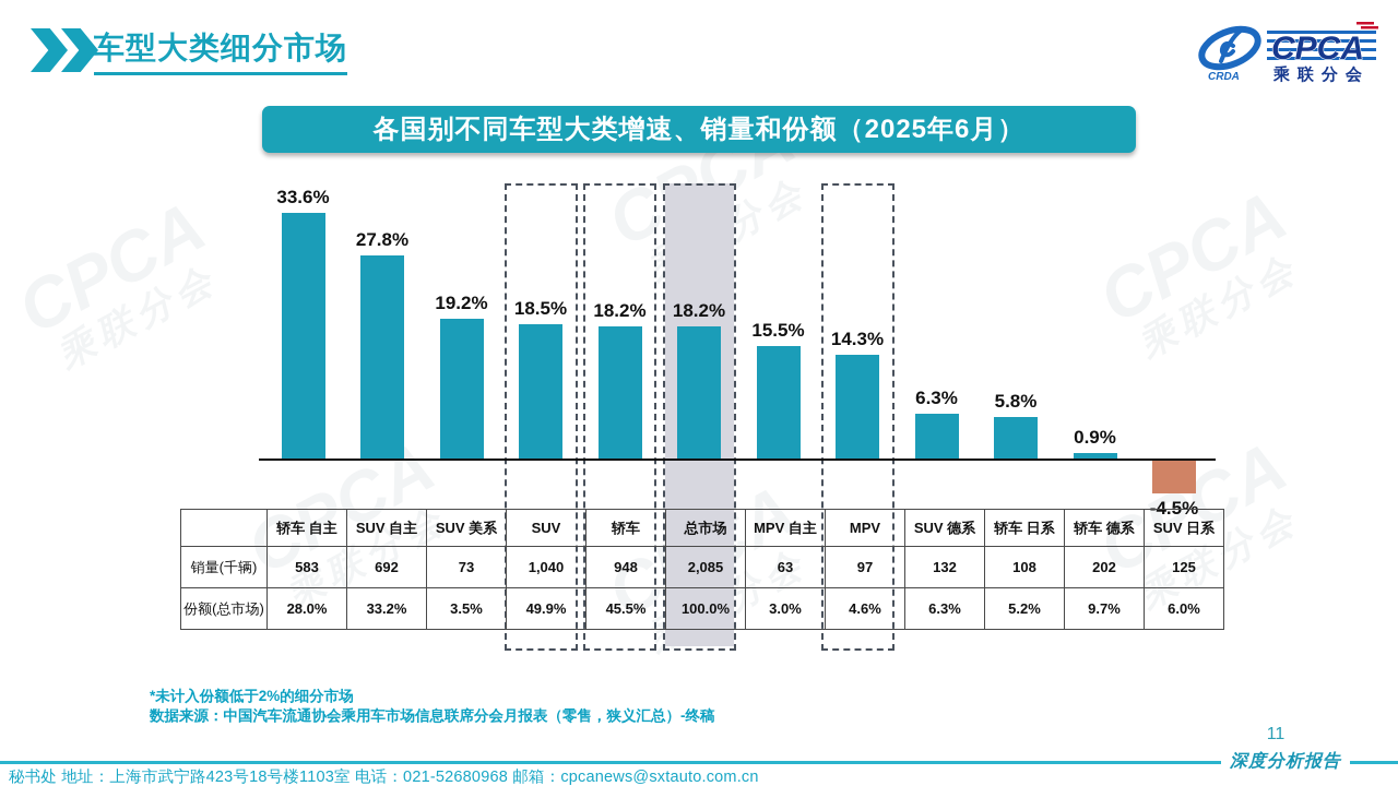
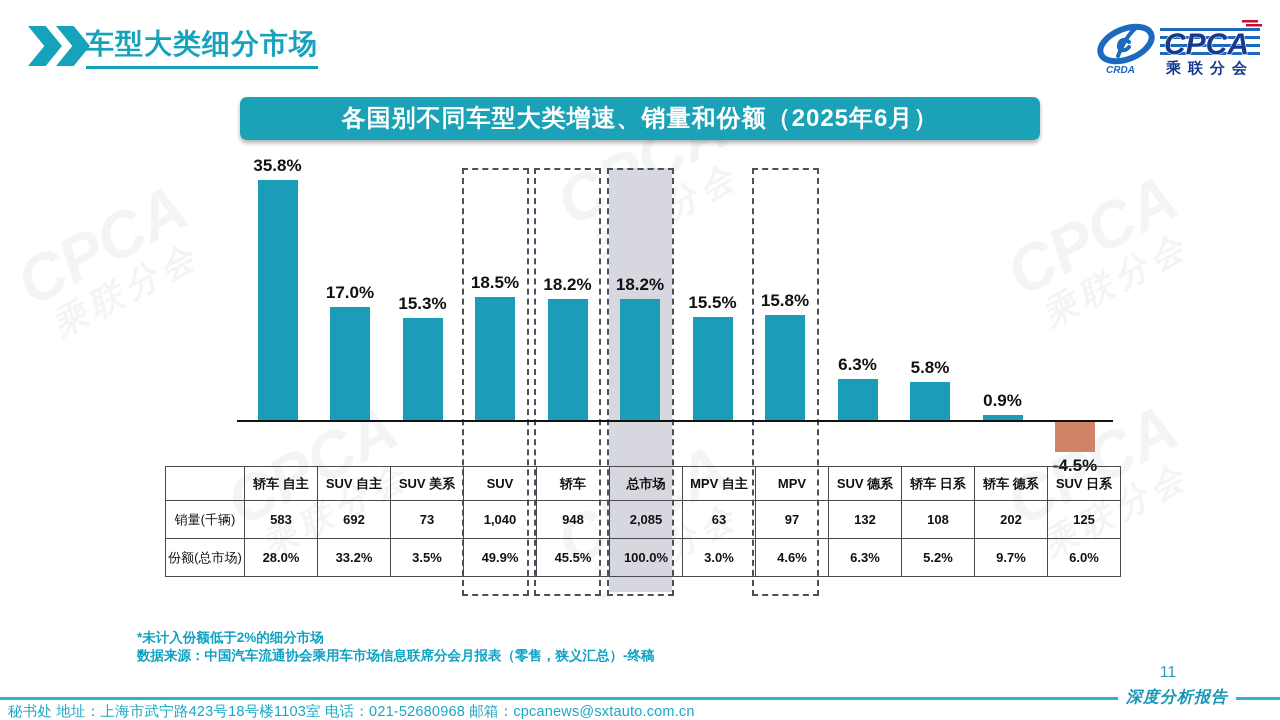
轿车 自主: 33.6% -> 35.8%
SUV 自主: 27.8% -> 17.0%
SUV 美系: 19.2% -> 15.3%
MPV: 14.3% -> 15.8%
